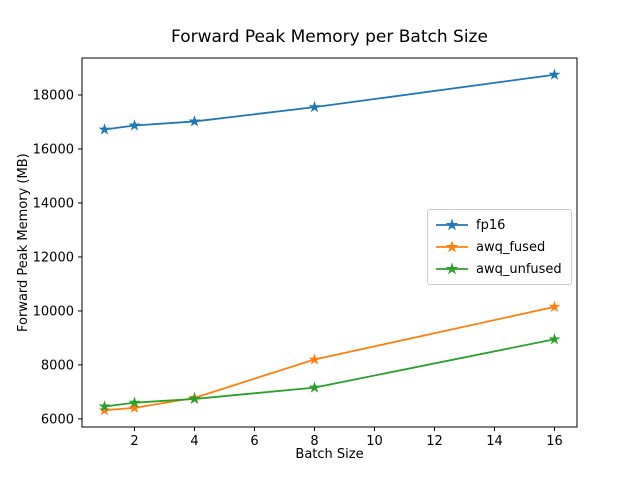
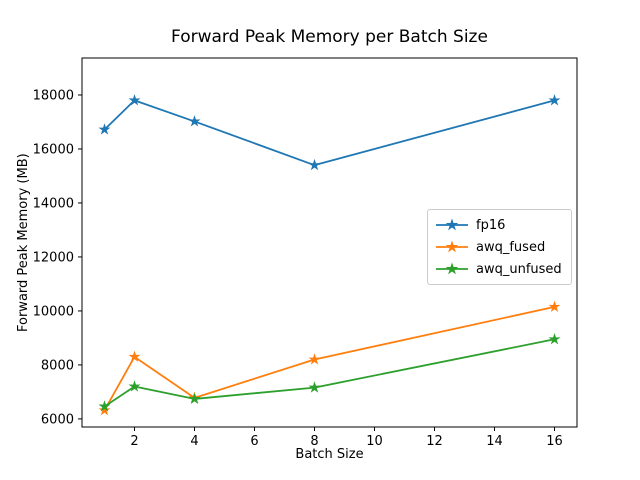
fp16/2: 16900 -> 17800
awq_fused/2: 6400 -> 8300
awq_unfused/2: 6600 -> 7200
fp16/8: 17600 -> 15400
fp16/16: 18800 -> 17800
